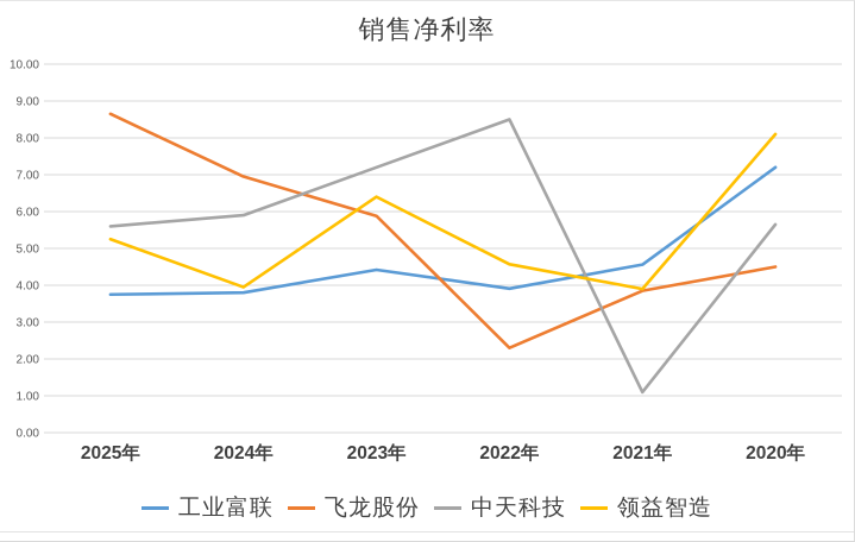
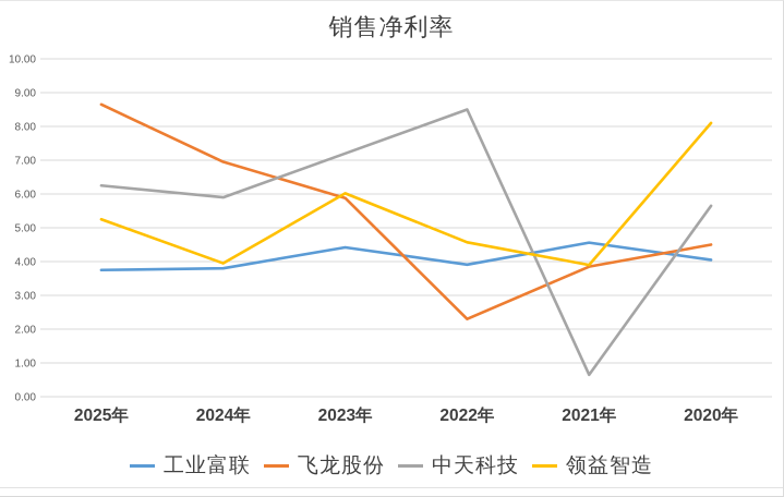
中天科技/2025年: 5.6 -> 6.2
领益智造/2023年: 6.4 -> 6.0
中天科技/2021年: 1.1 -> 0.7
工业富联/2020年: 7.2 -> 4.0
